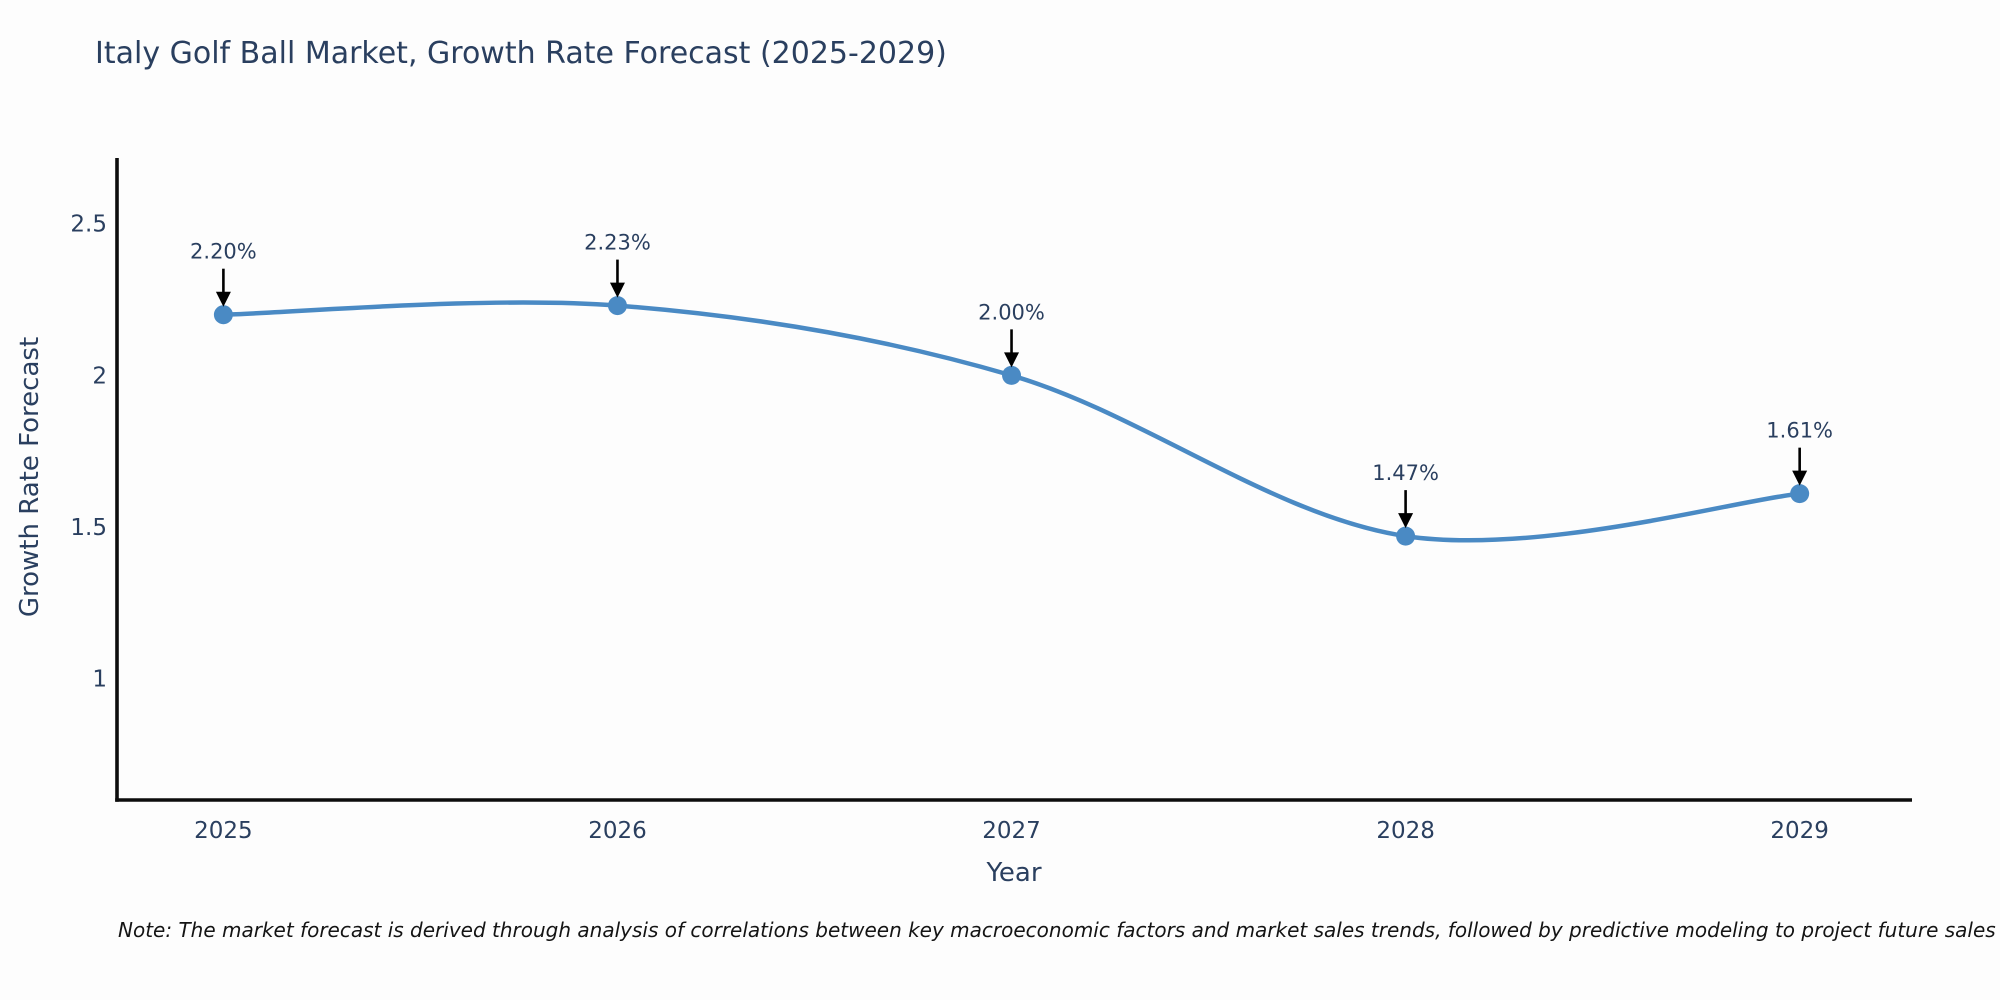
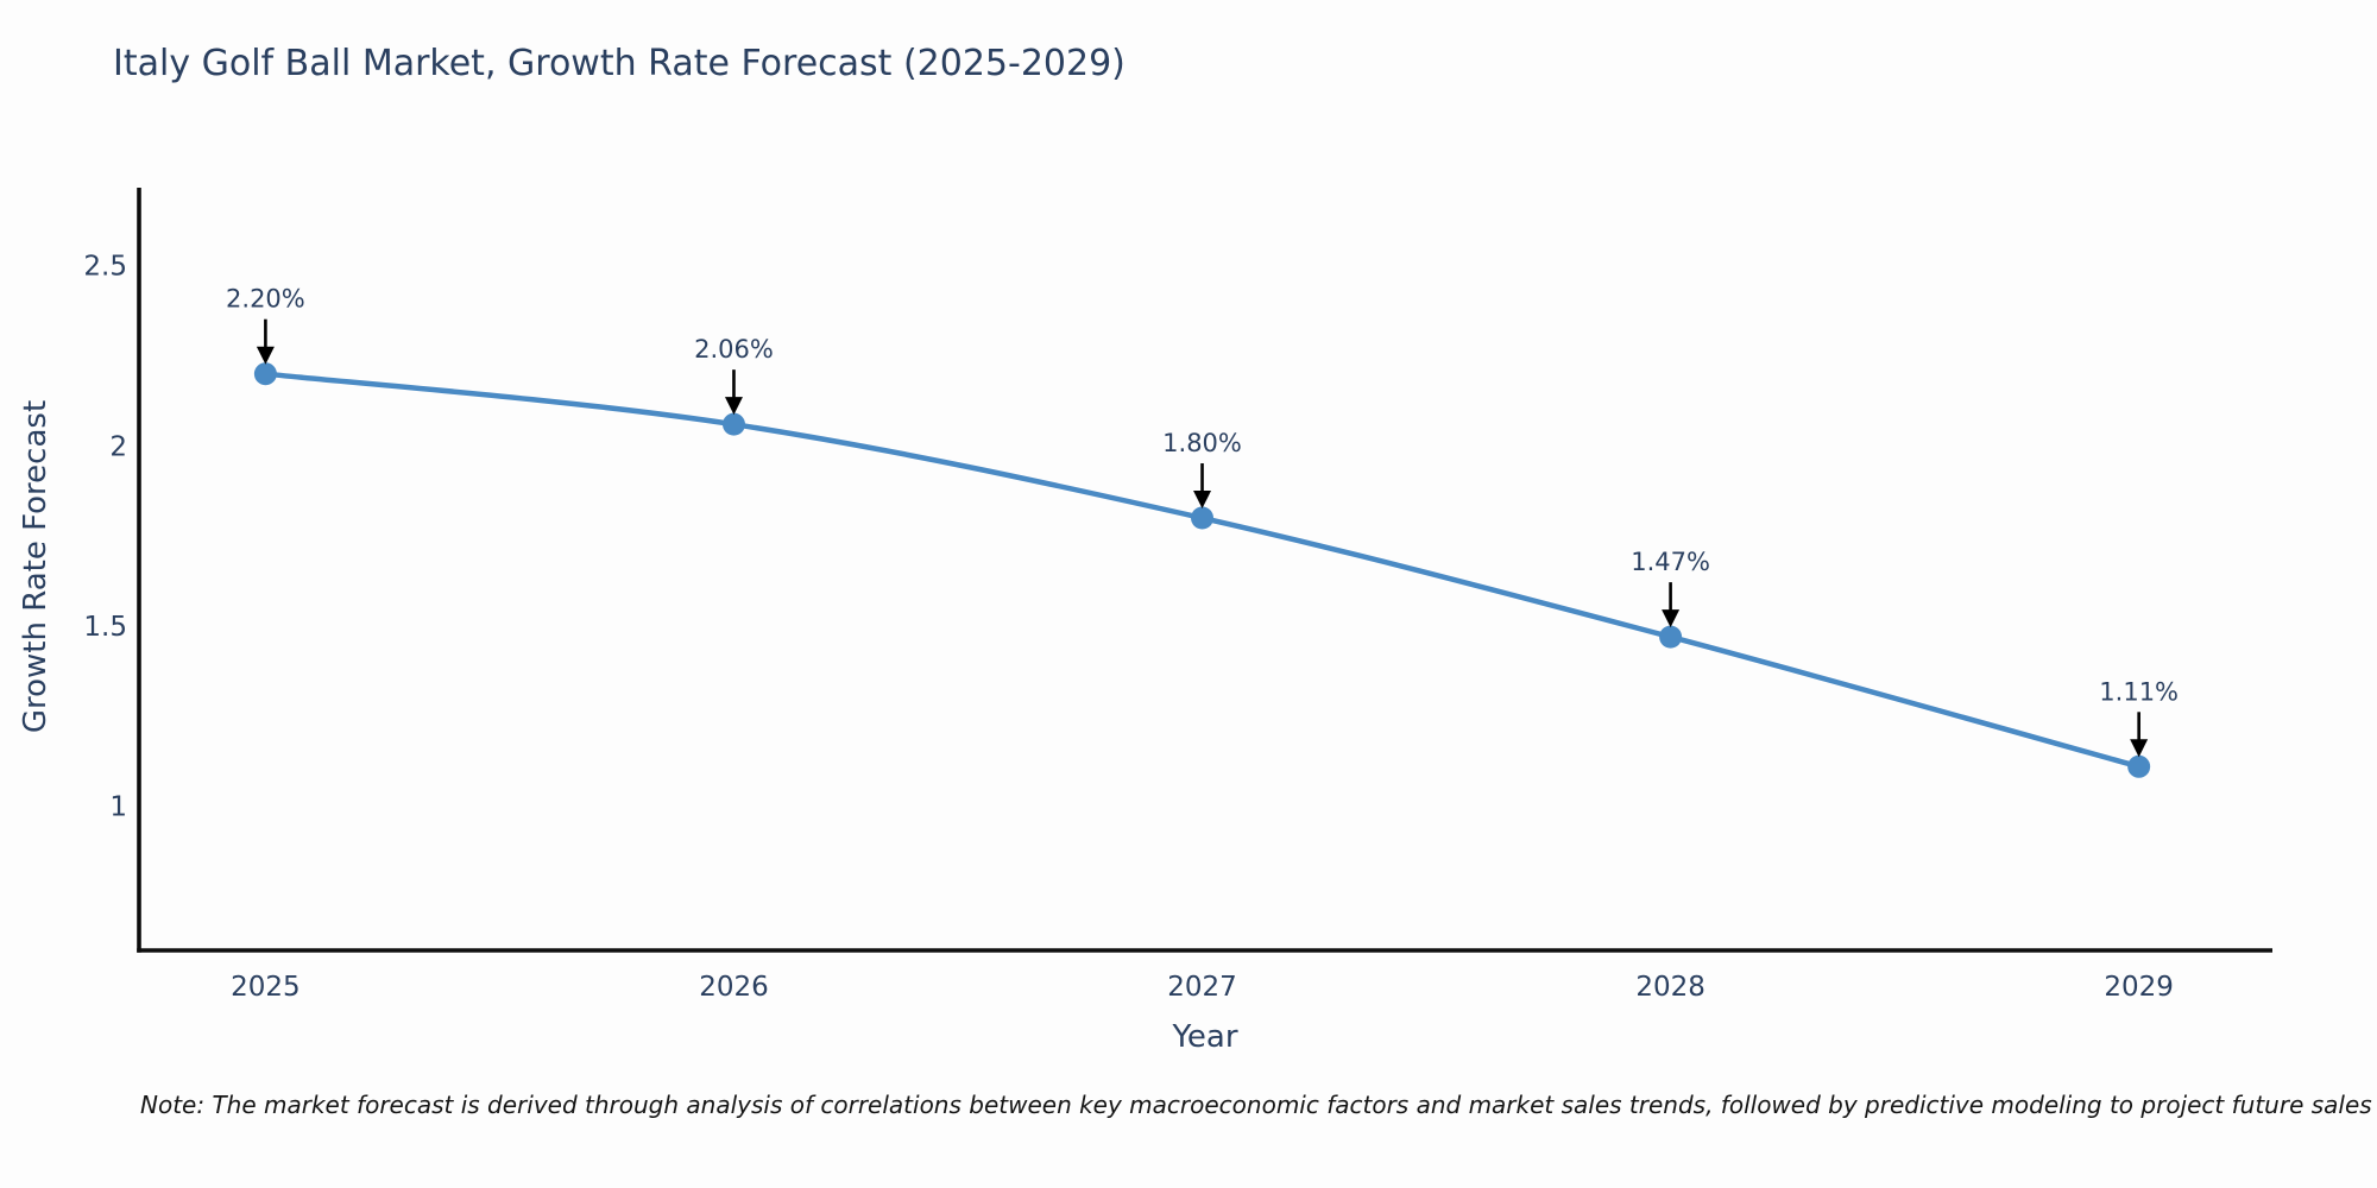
2026: 2.23% -> 2.06%
2027: 2.00% -> 1.80%
2029: 1.61% -> 1.11%
